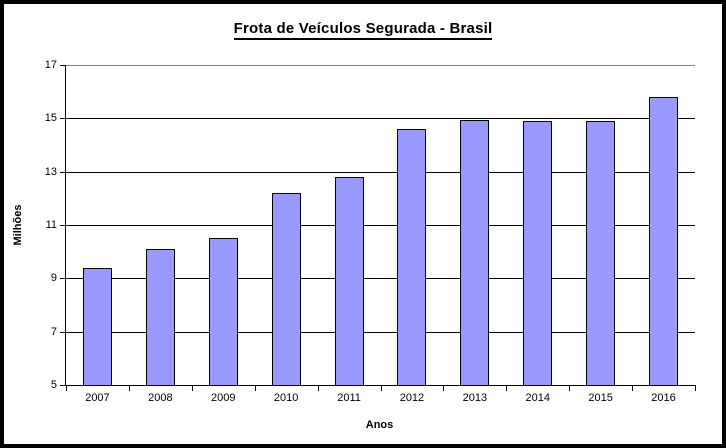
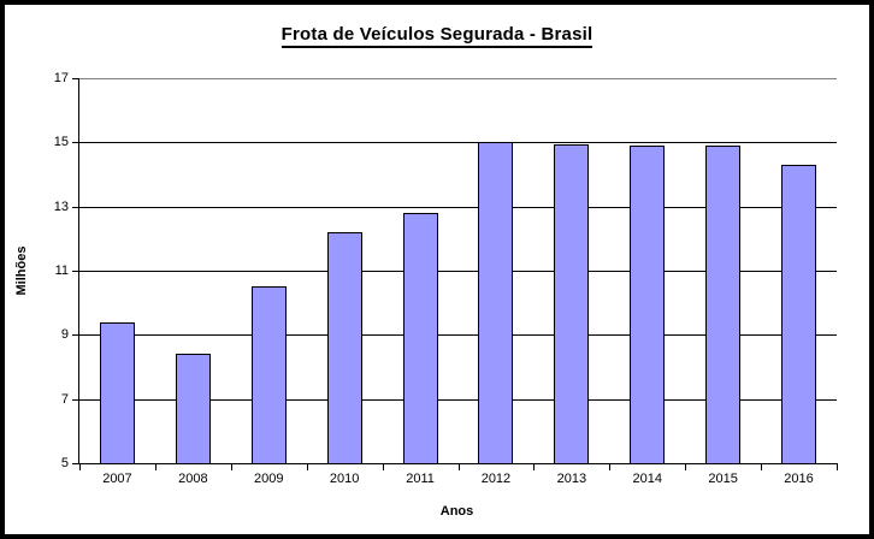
2008: 10.1 -> 8.4
2012: 14.6 -> 15.0
2016: 15.8 -> 14.3
